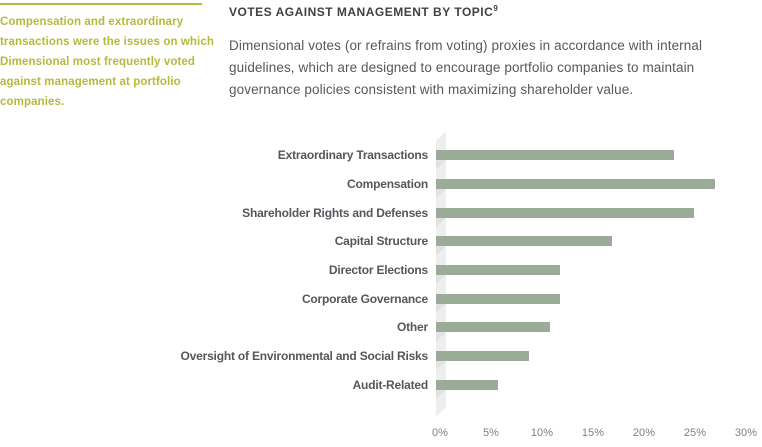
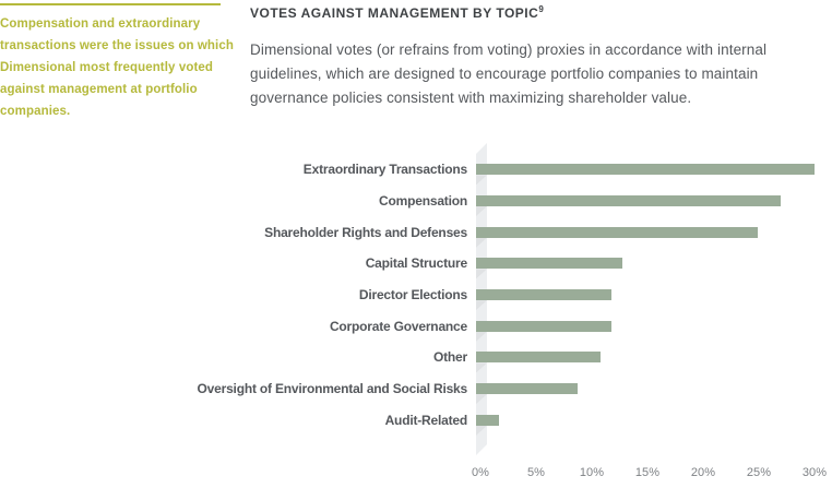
Extraordinary Transactions: 23% -> 30%
Capital Structure: 17% -> 13%
Audit-Related: 6% -> 2%
